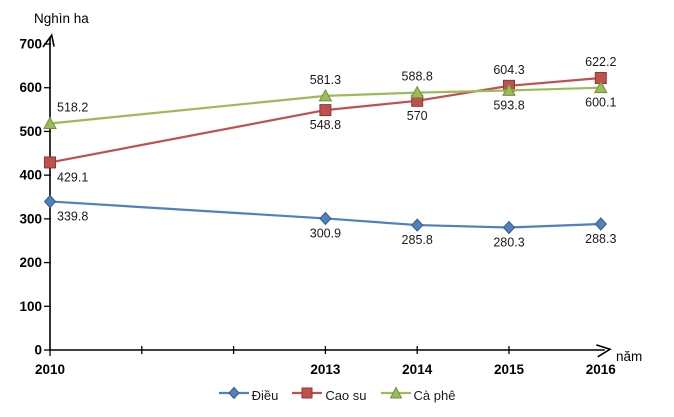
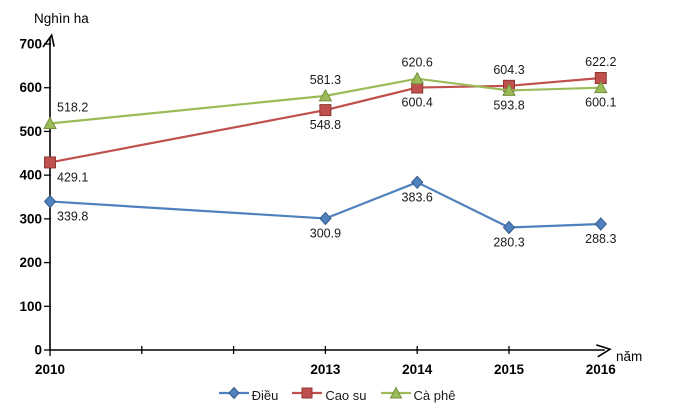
Điều/2014: 285.8 -> 383.6
Cao su/2014: 570 -> 600.4
Cà phê/2014: 588.8 -> 620.6
